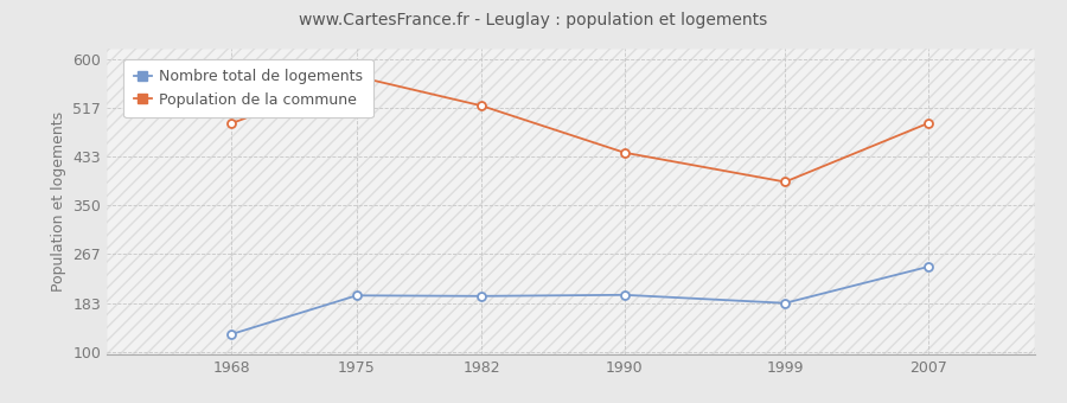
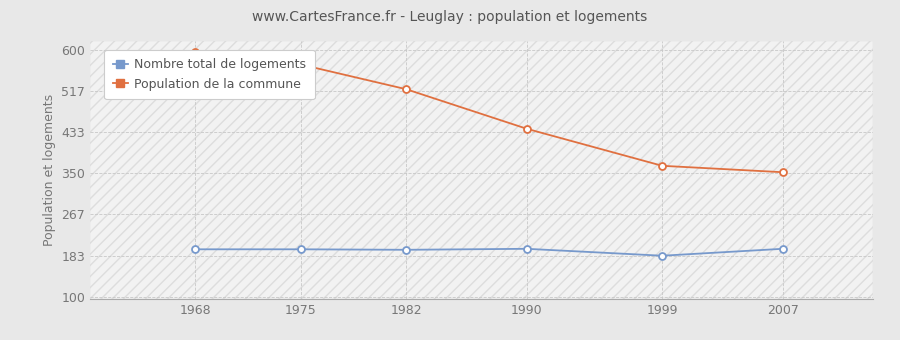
Nombre total de logements/1968: 130 -> 196
Population de la commune/1968: 490 -> 596
Population de la commune/1999: 390 -> 365
Nombre total de logements/2007: 245 -> 197
Population de la commune/2007: 490 -> 352
